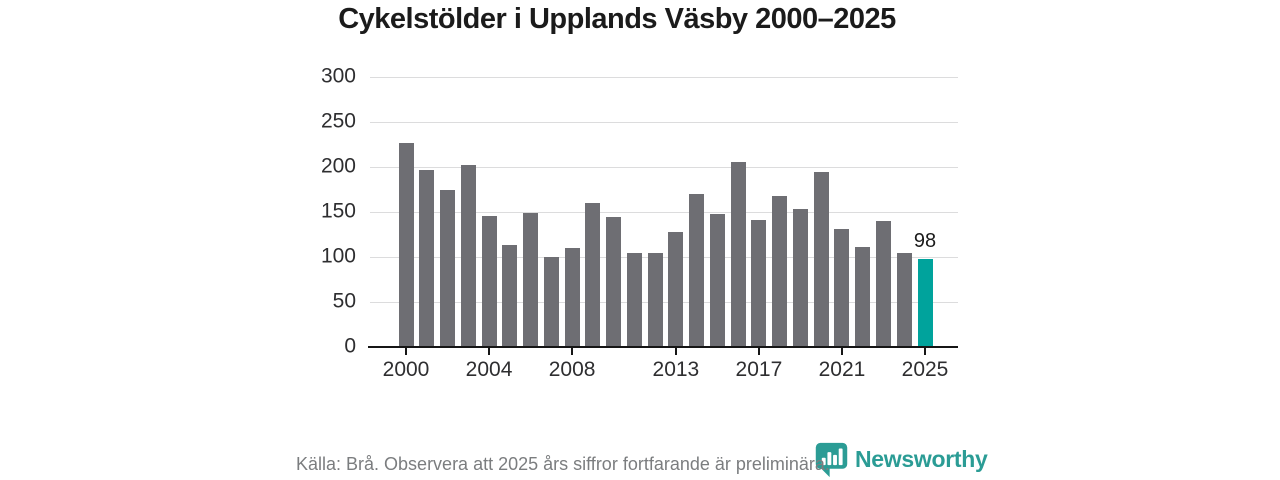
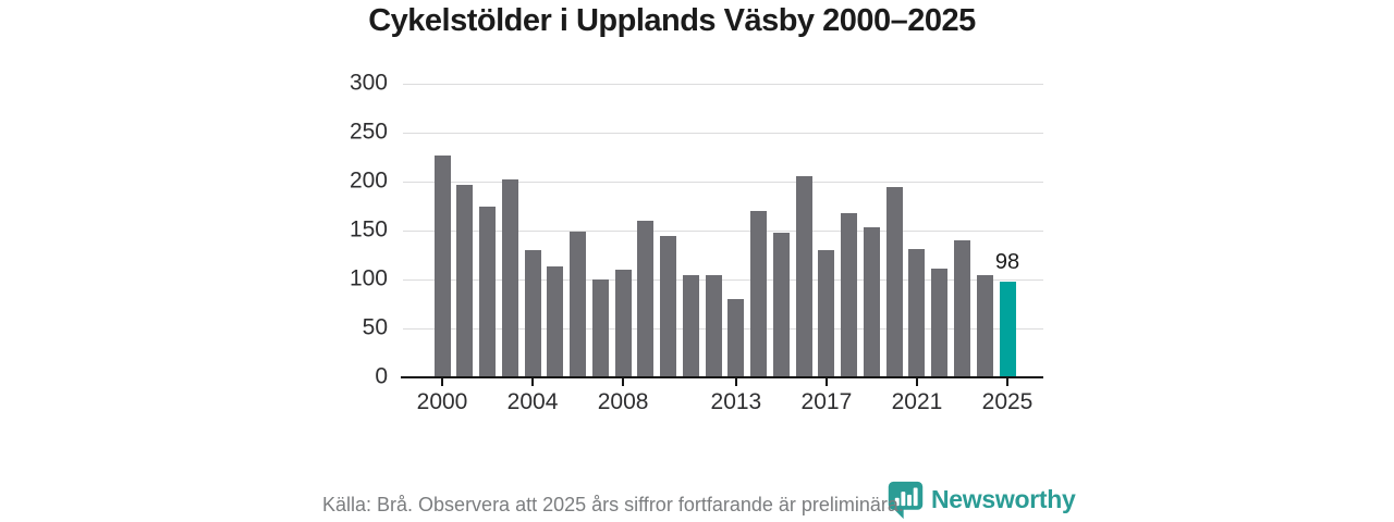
2004: 150 -> 130
2013: 130 -> 80
2017: 140 -> 130
